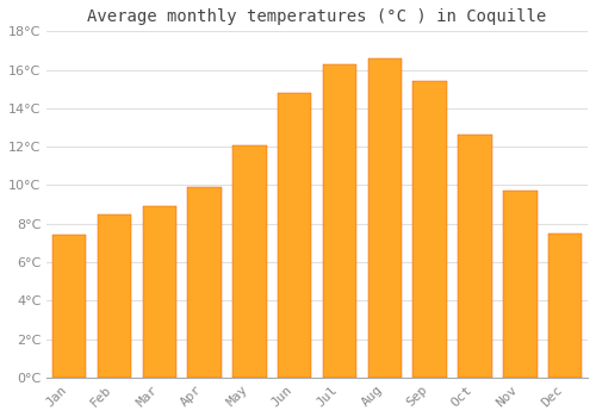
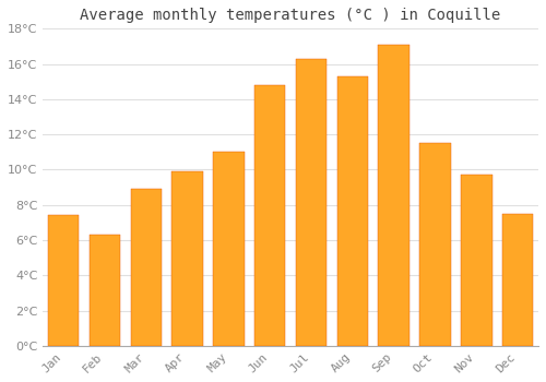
Feb: 8.5°C -> 6.3°C
May: 12.1°C -> 11.0°C
Aug: 16.6°C -> 15.3°C
Sep: 15.4°C -> 17.1°C
Oct: 12.6°C -> 11.5°C
